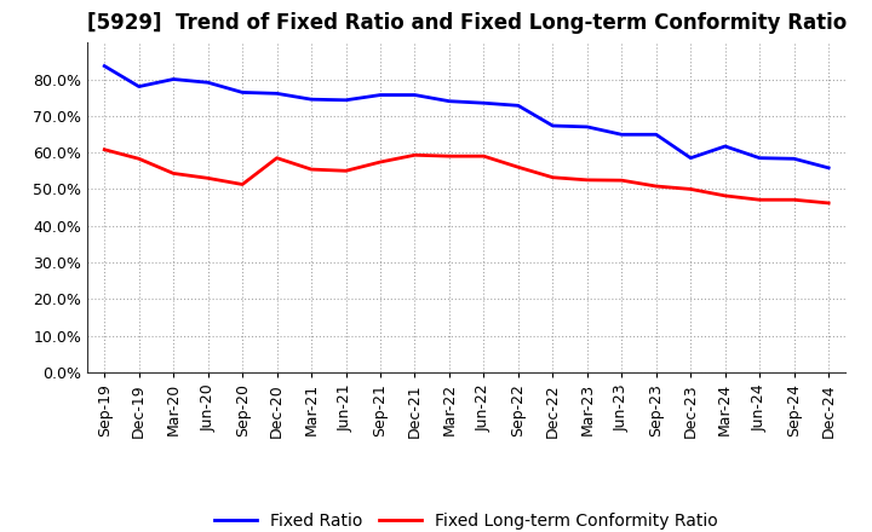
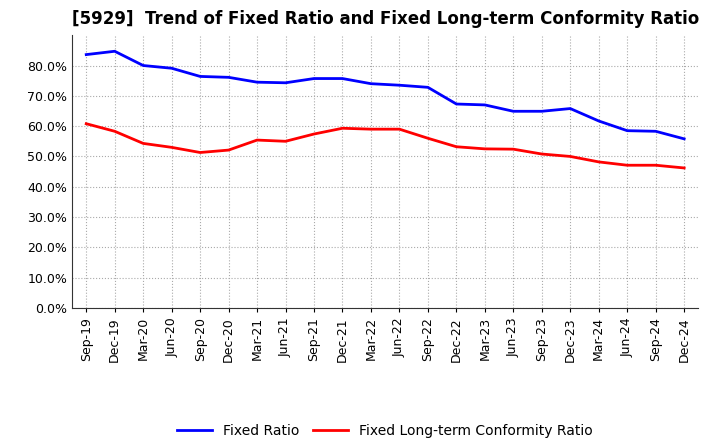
Fixed Ratio/Dec-19: 78.0% -> 84.7%
Fixed Long-term Conformity Ratio/Dec-20: 58.5% -> 52.1%
Fixed Ratio/Dec-23: 58.5% -> 65.8%
